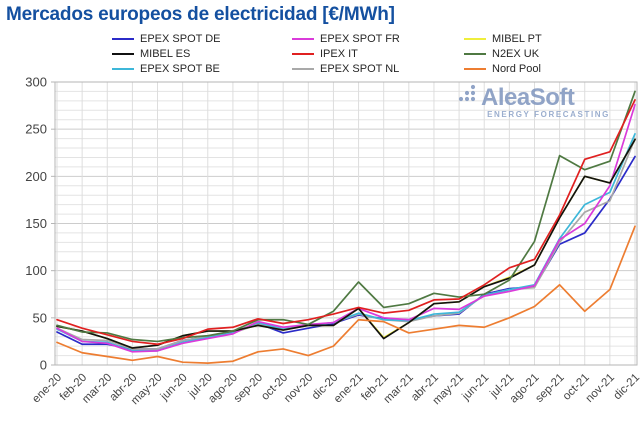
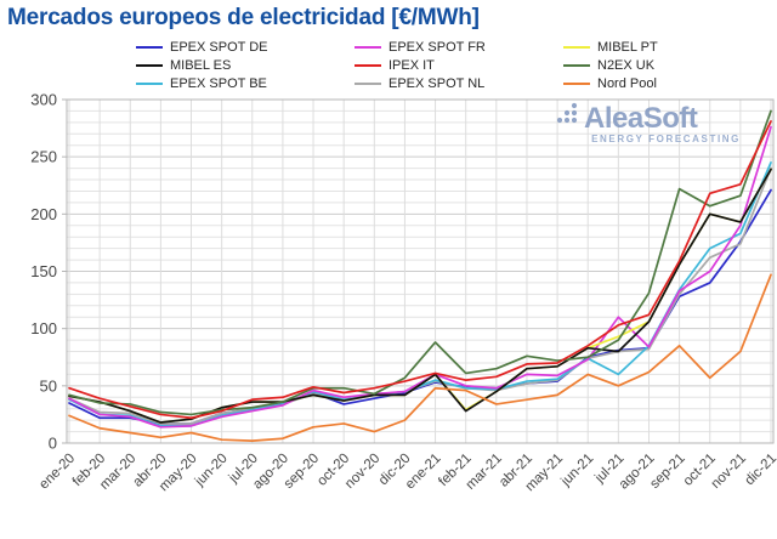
Nord Pool/jun-21: 40 -> 60
EPEX SPOT BE/jul-21: 80 -> 60
EPEX SPOT FR/jul-21: 80 -> 110
MIBEL ES/jul-21: 90 -> 80
